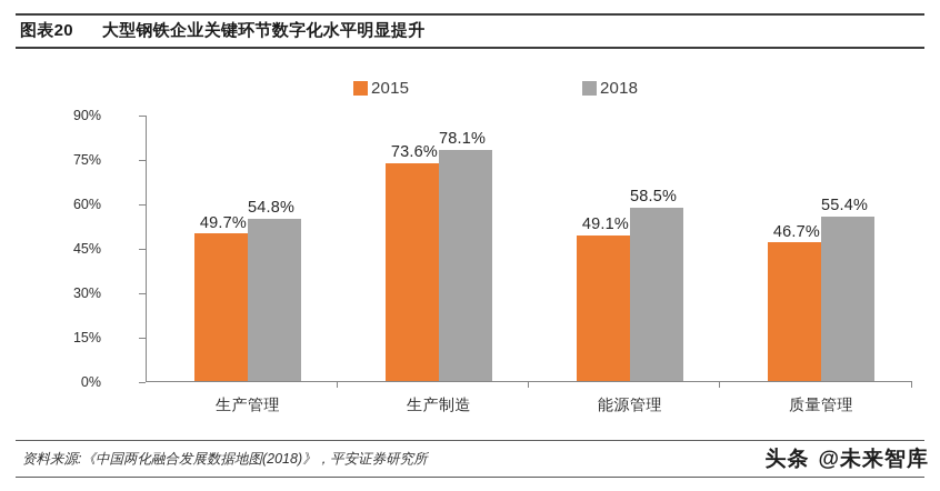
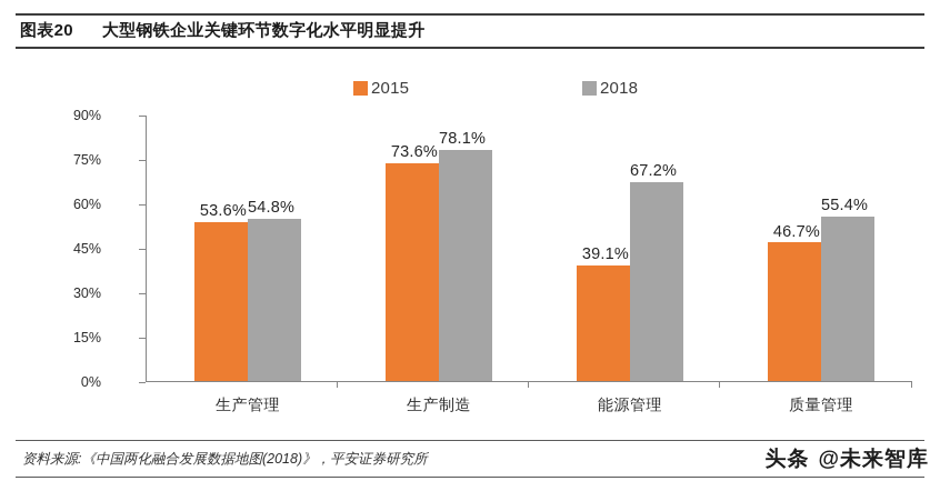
2015/生产管理: 49.7% -> 53.6%
2015/能源管理: 49.1% -> 39.1%
2018/能源管理: 58.5% -> 67.2%
